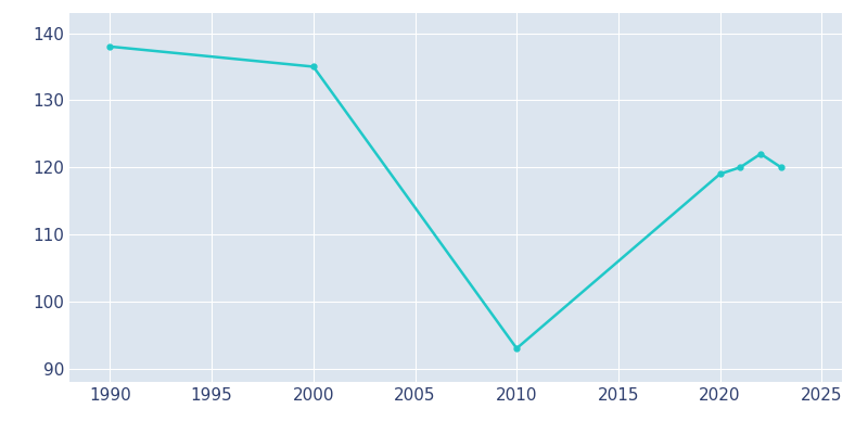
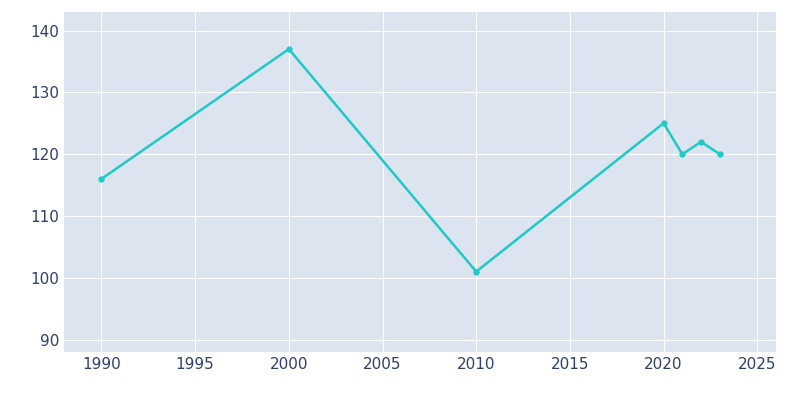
1990: 138 -> 116
2000: 135 -> 137
2010: 93 -> 101
2020: 119 -> 125
